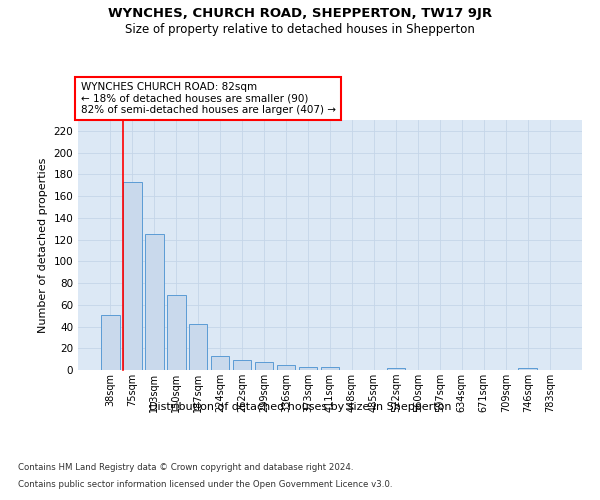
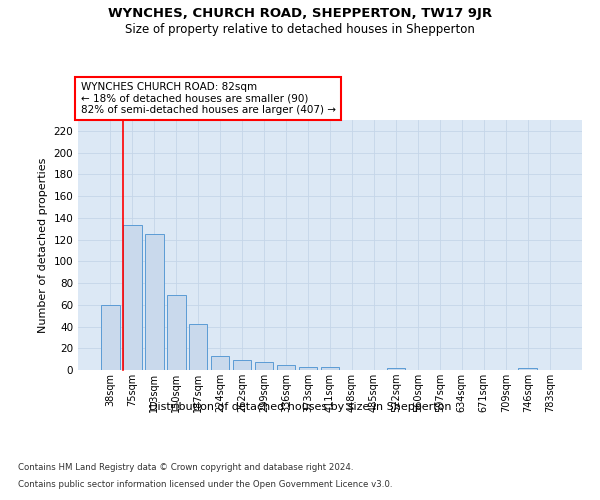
38sqm: 51 -> 60
75sqm: 173 -> 133
